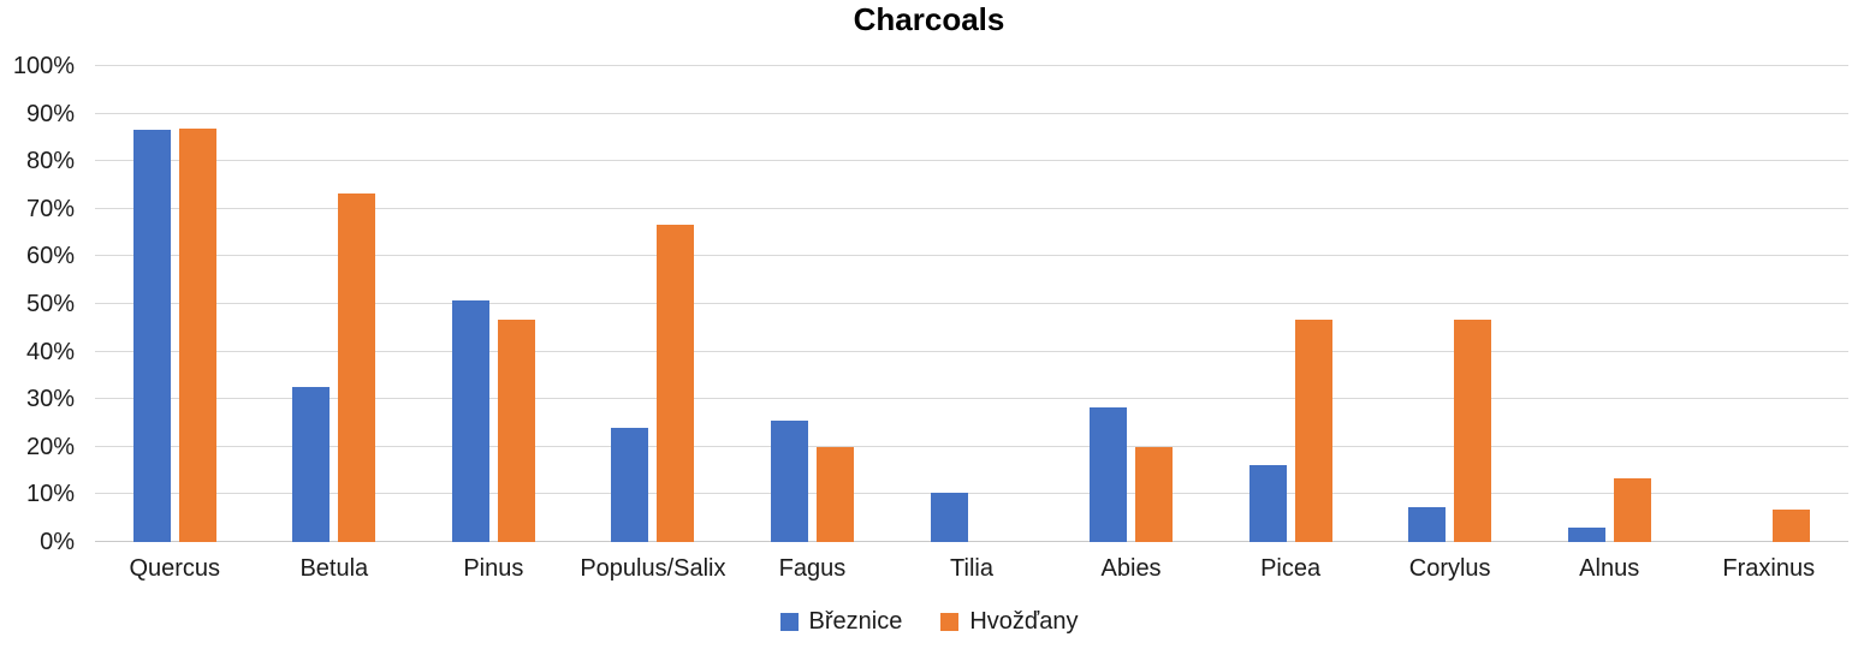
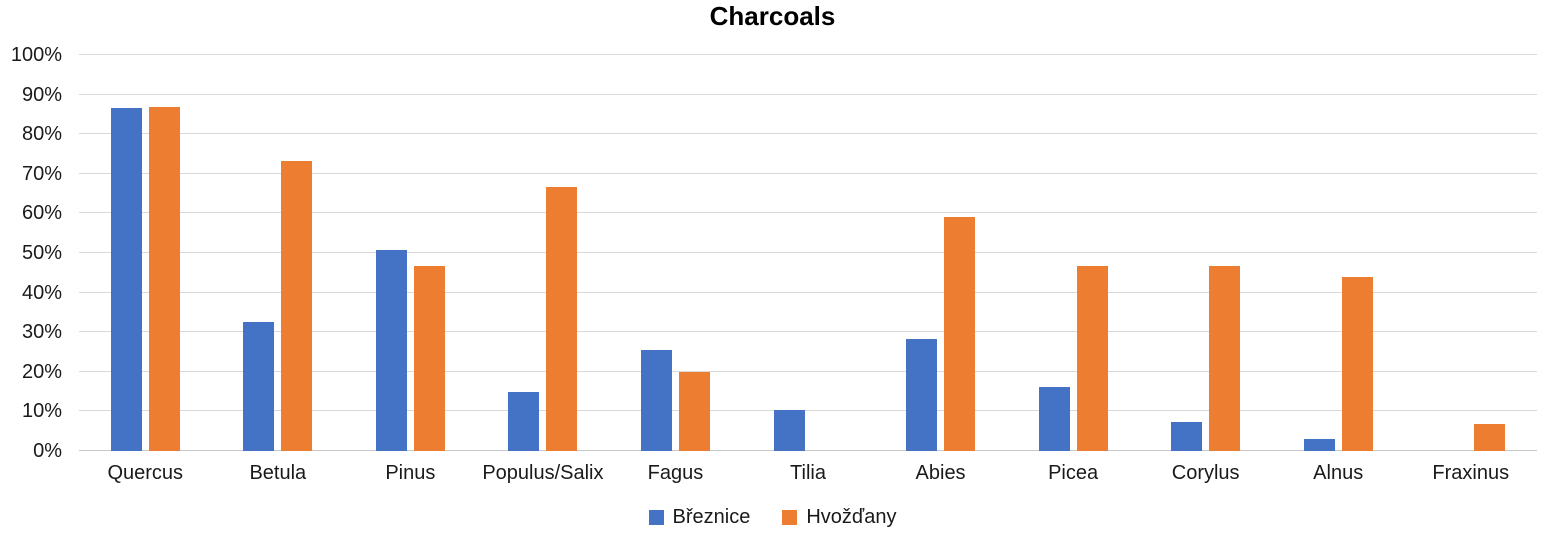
Březnice/Populus/Salix: 24% -> 15%
Hvožďany/Abies: 20% -> 59%
Hvožďany/Alnus: 13% -> 44%
